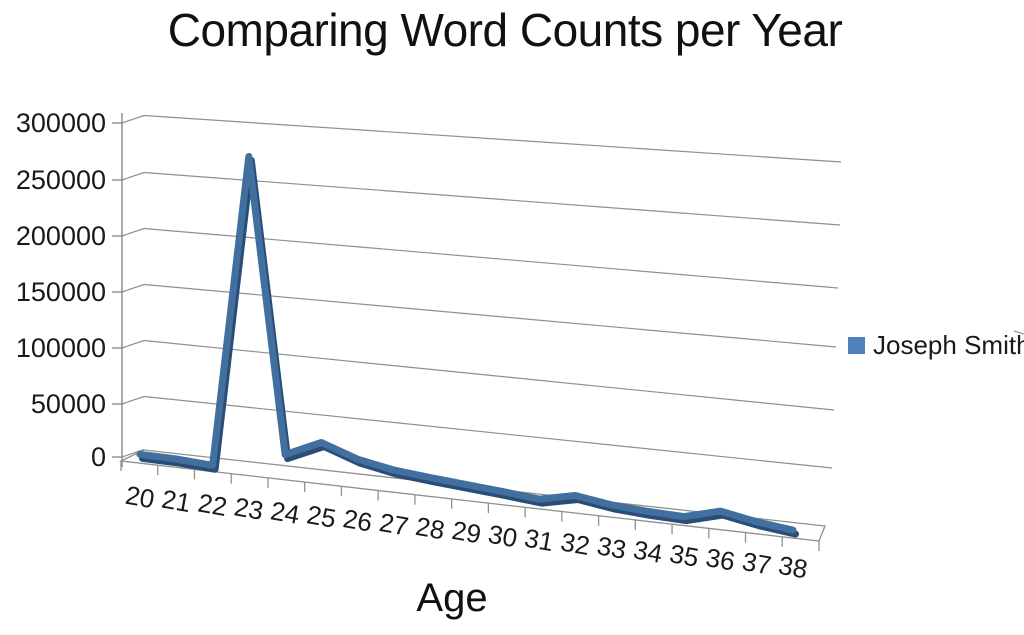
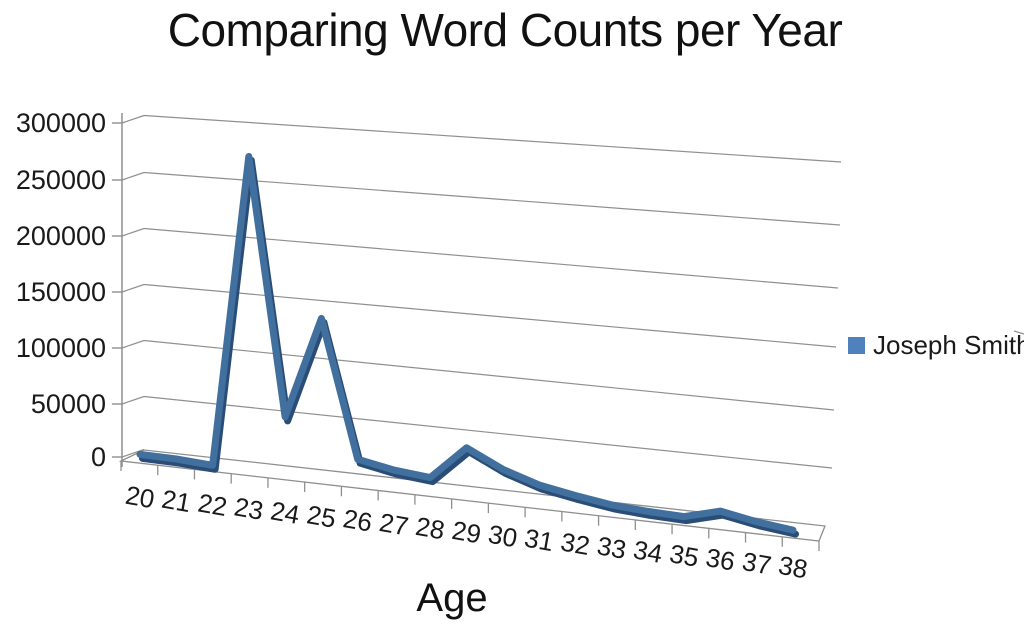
24: 17000 -> 50000
25: 31000 -> 139000
29: 8000 -> 40000
30: 6000 -> 25000
31: 3000 -> 15000
